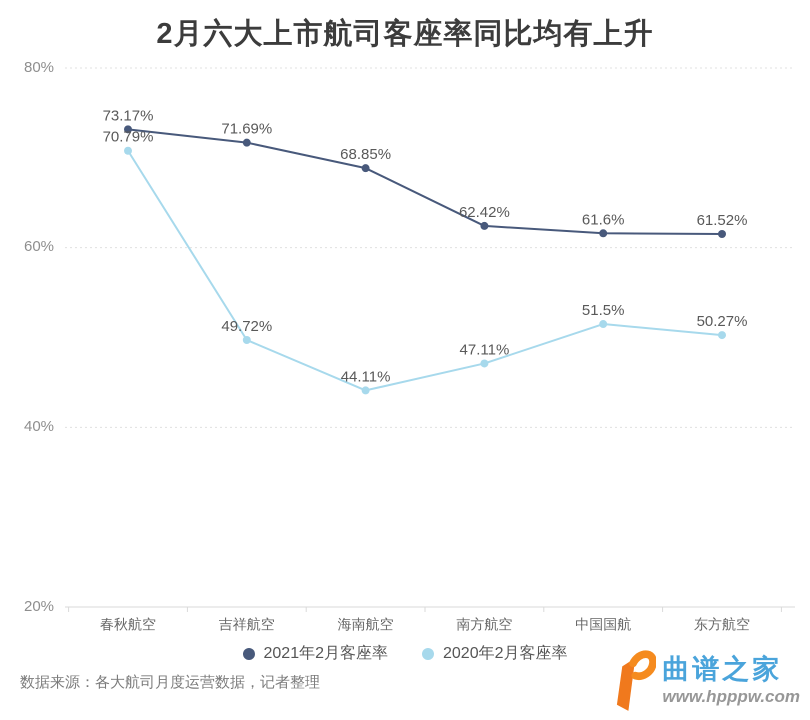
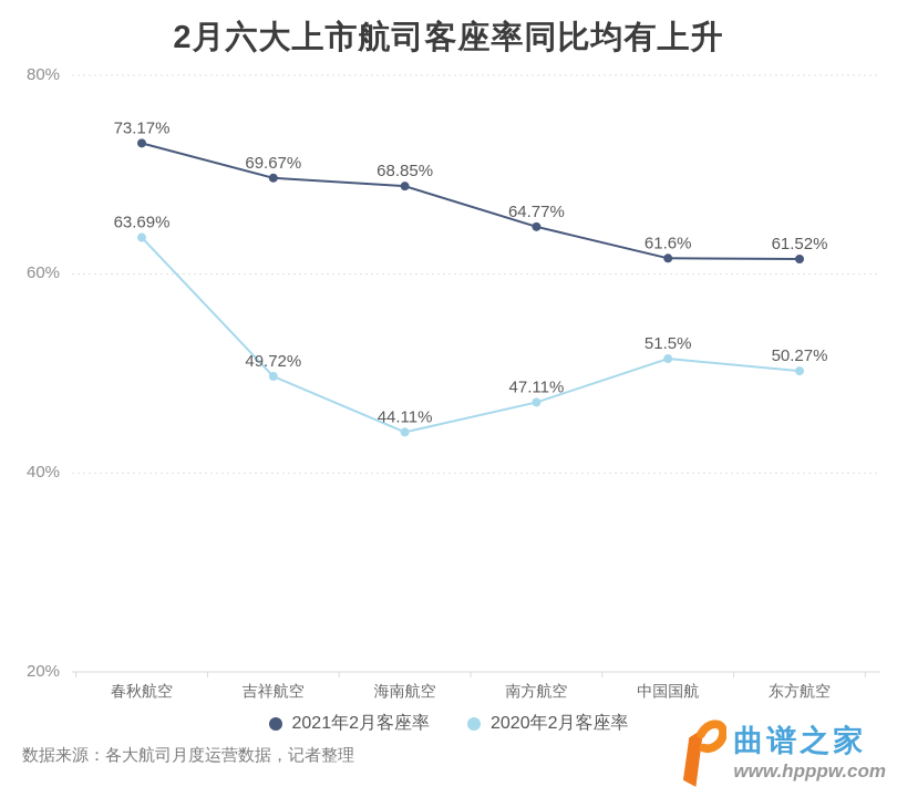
2020年2月客座率/春秋航空: 70.79% -> 63.69%
2021年2月客座率/吉祥航空: 71.69% -> 69.67%
2021年2月客座率/南方航空: 62.42% -> 64.77%
